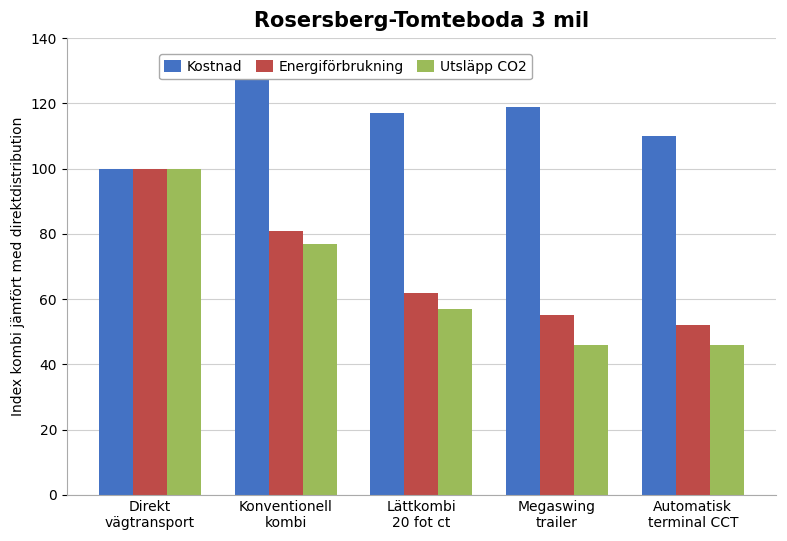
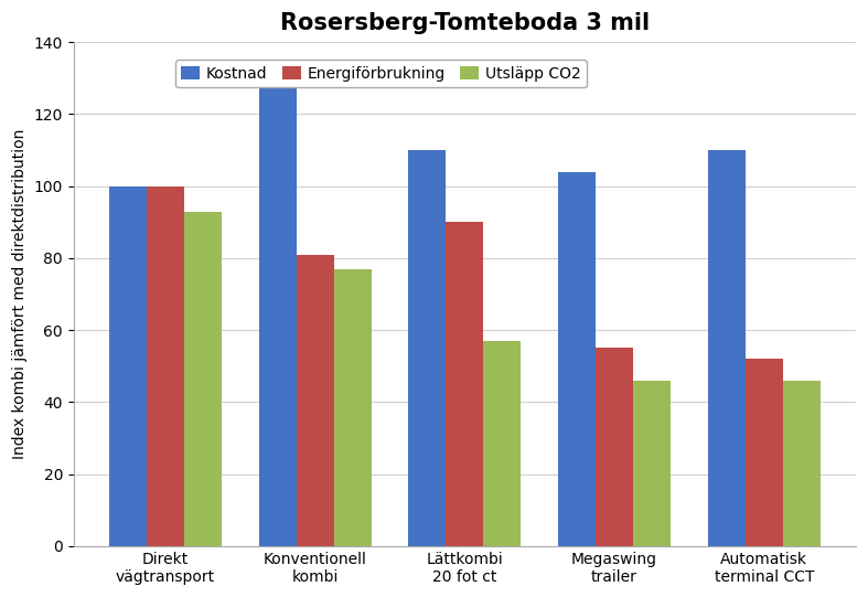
Utsläpp CO2/Direkt vägtransport: 100 -> 93
Kostnad/Lättkombi 20 fot ct: 117 -> 110
Energiförbrukning/Lättkombi 20 fot ct: 62 -> 90
Kostnad/Megaswing trailer: 119 -> 104
